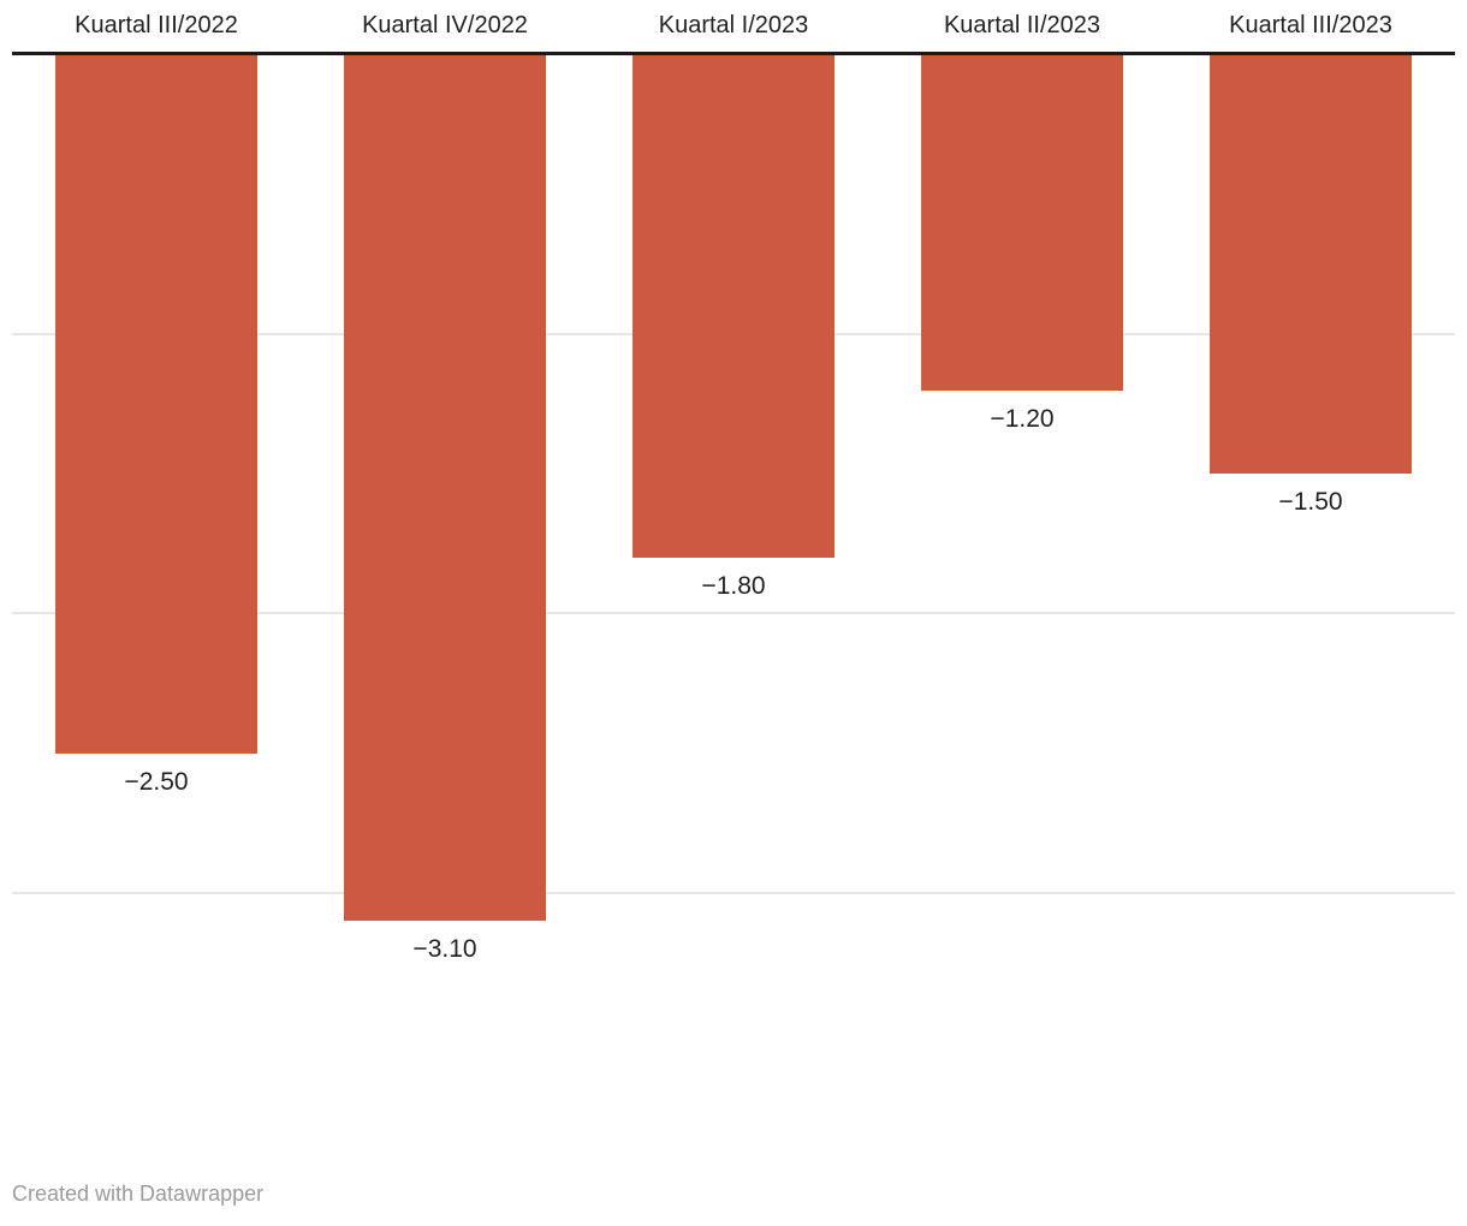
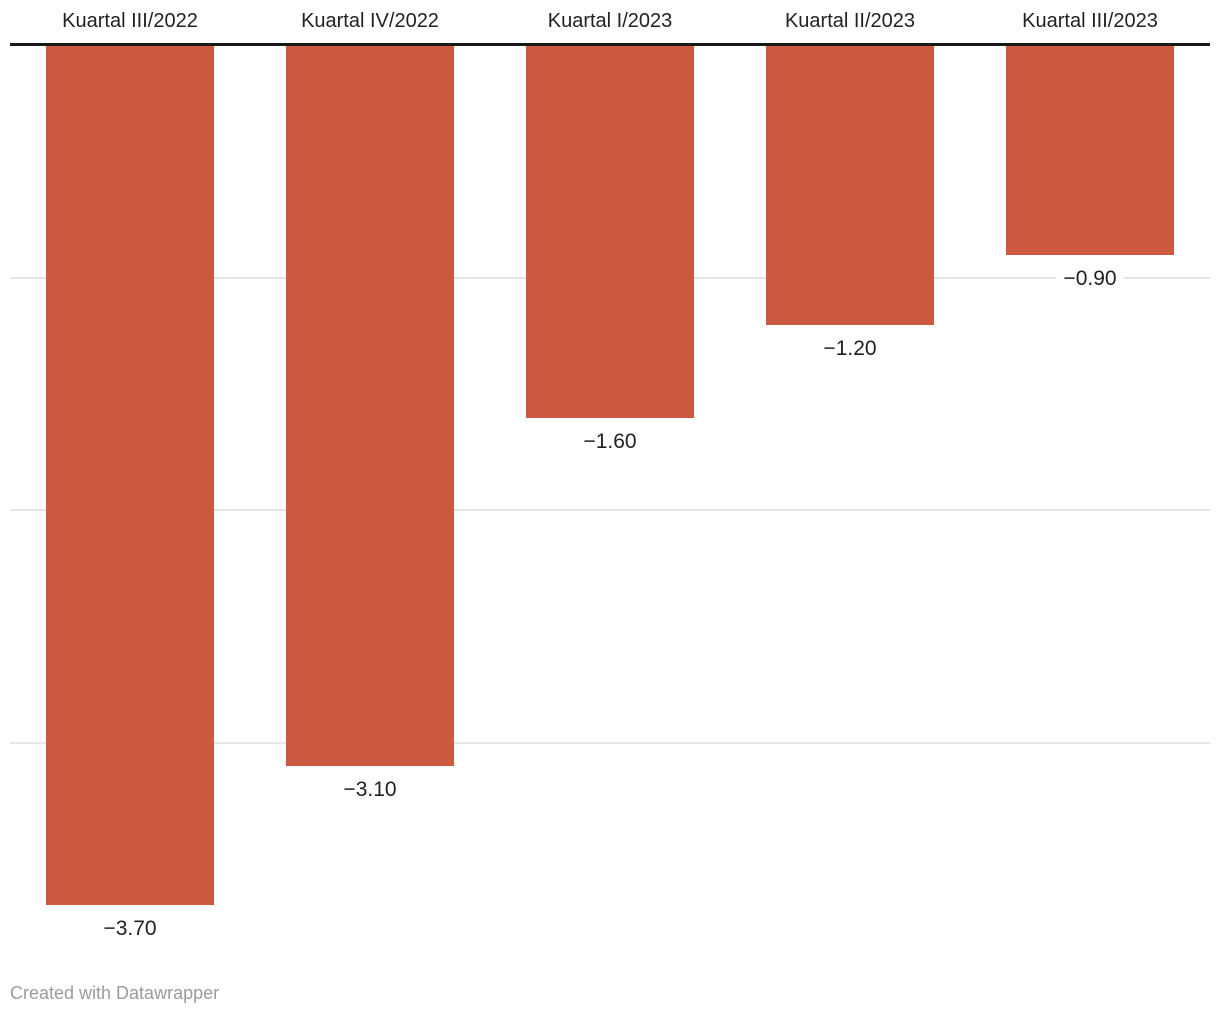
Kuartal III/2022: −2.50 -> −3.70
Kuartal I/2023: −1.80 -> −1.60
Kuartal III/2023: −1.50 -> −0.90
